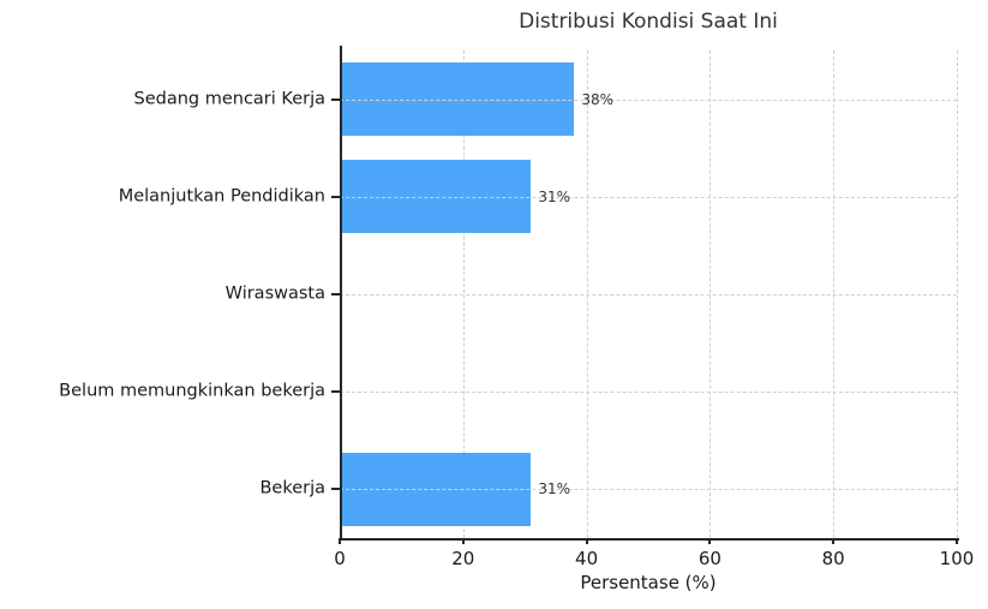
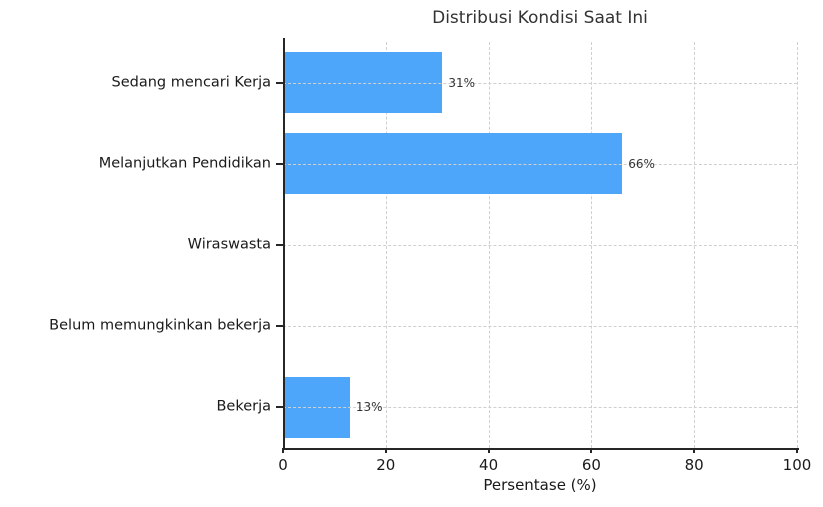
Sedang mencari Kerja: 38% -> 31%
Melanjutkan Pendidikan: 31% -> 66%
Bekerja: 31% -> 13%
